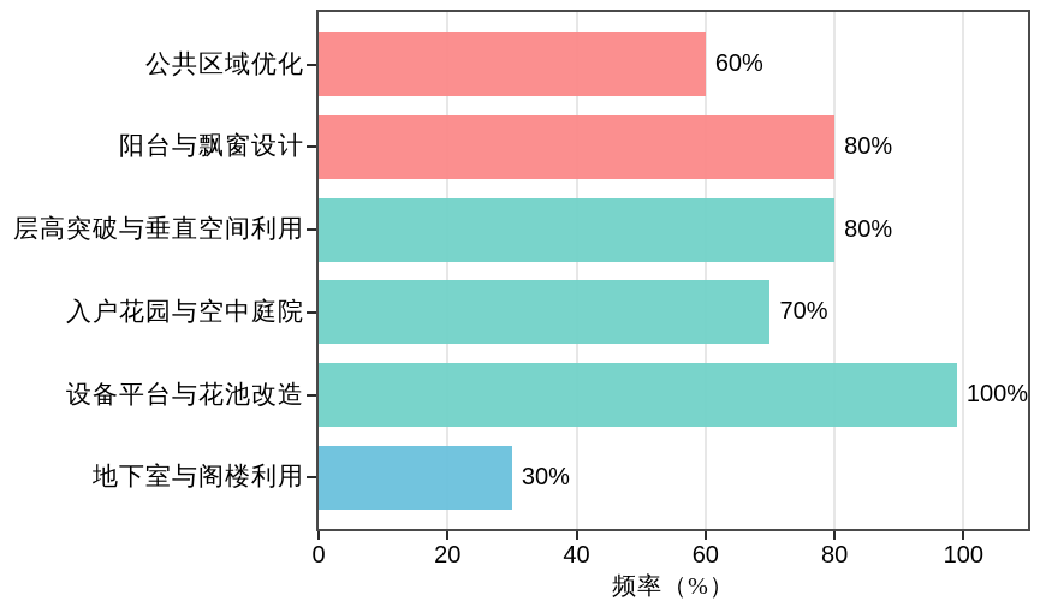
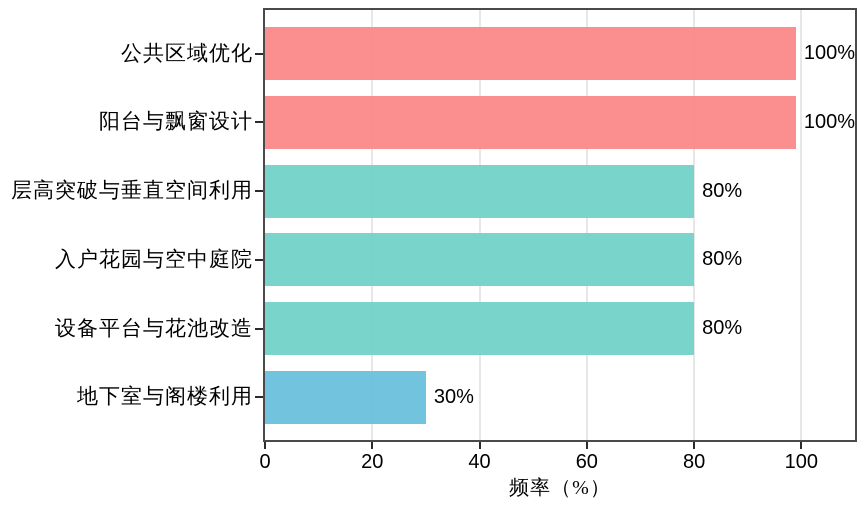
公共区域优化: 60% -> 100%
阳台与飘窗设计: 80% -> 100%
入户花园与空中庭院: 70% -> 80%
设备平台与花池改造: 100% -> 80%
